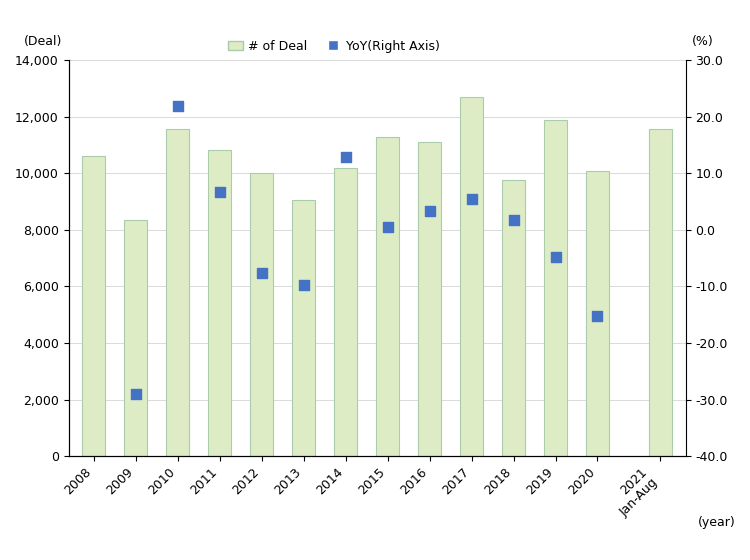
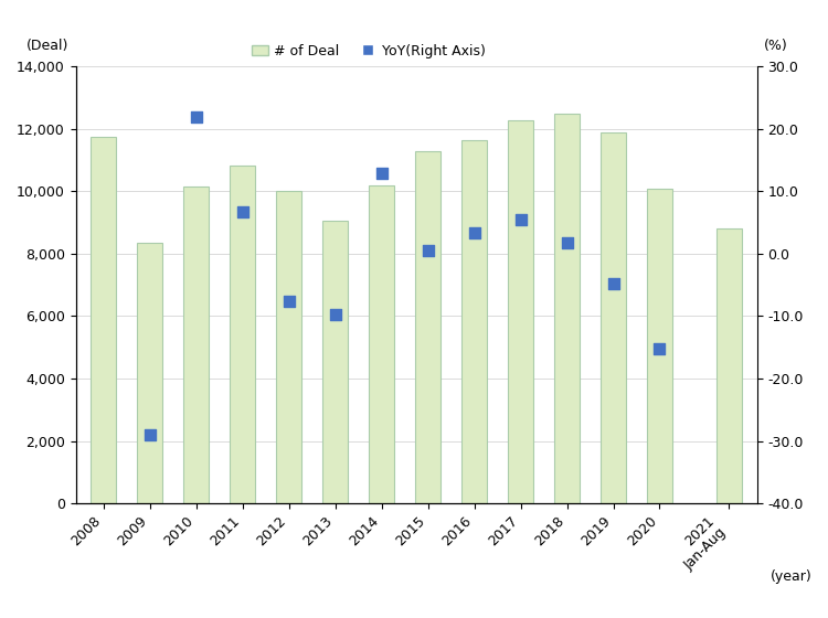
# of Deal/2008: 10,600 -> 11,760
# of Deal/2010: 11,550 -> 10,150
# of Deal/2016: 11,100 -> 11,650
# of Deal/2017: 12,700 -> 12,270
# of Deal/2018: 9,750 -> 12,500
# of Deal/2021 Jan-Aug: 11,550 -> 8,810
